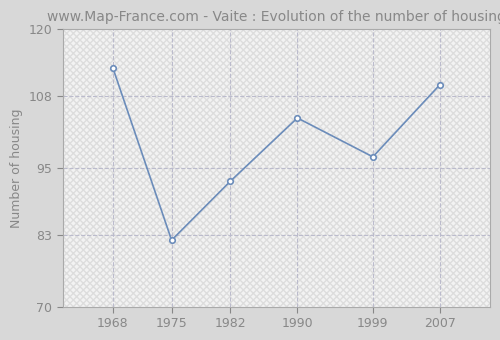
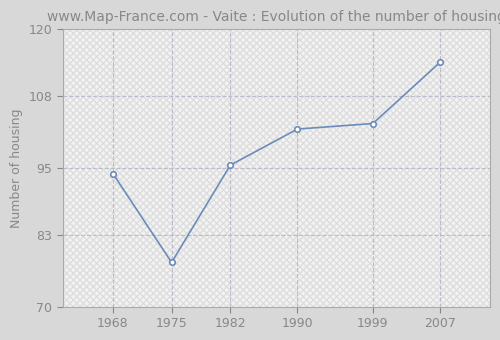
1968: 113.0 -> 94.0
1975: 82.0 -> 78.0
1982: 92.6 -> 95.5
1990: 104.0 -> 102.0
1999: 97.0 -> 103.0
2007: 110.0 -> 114.0
